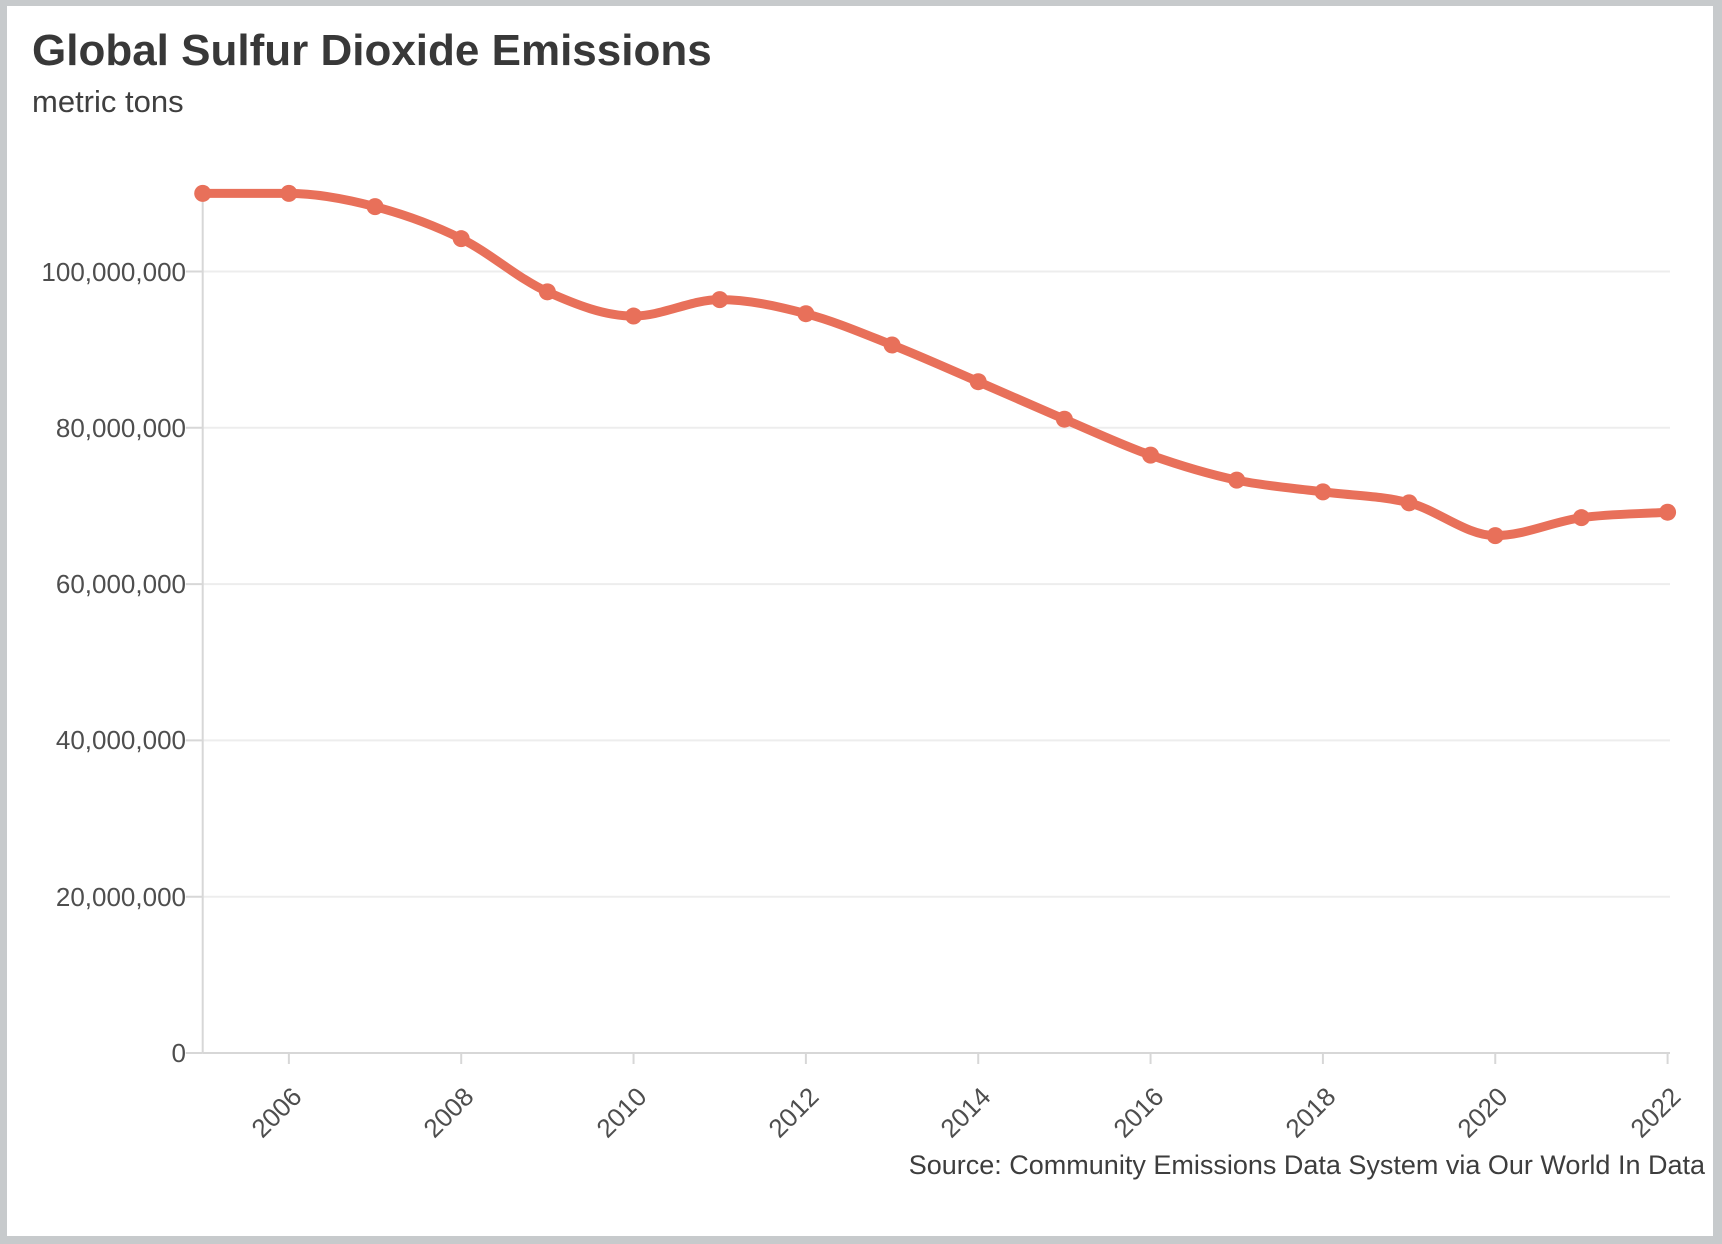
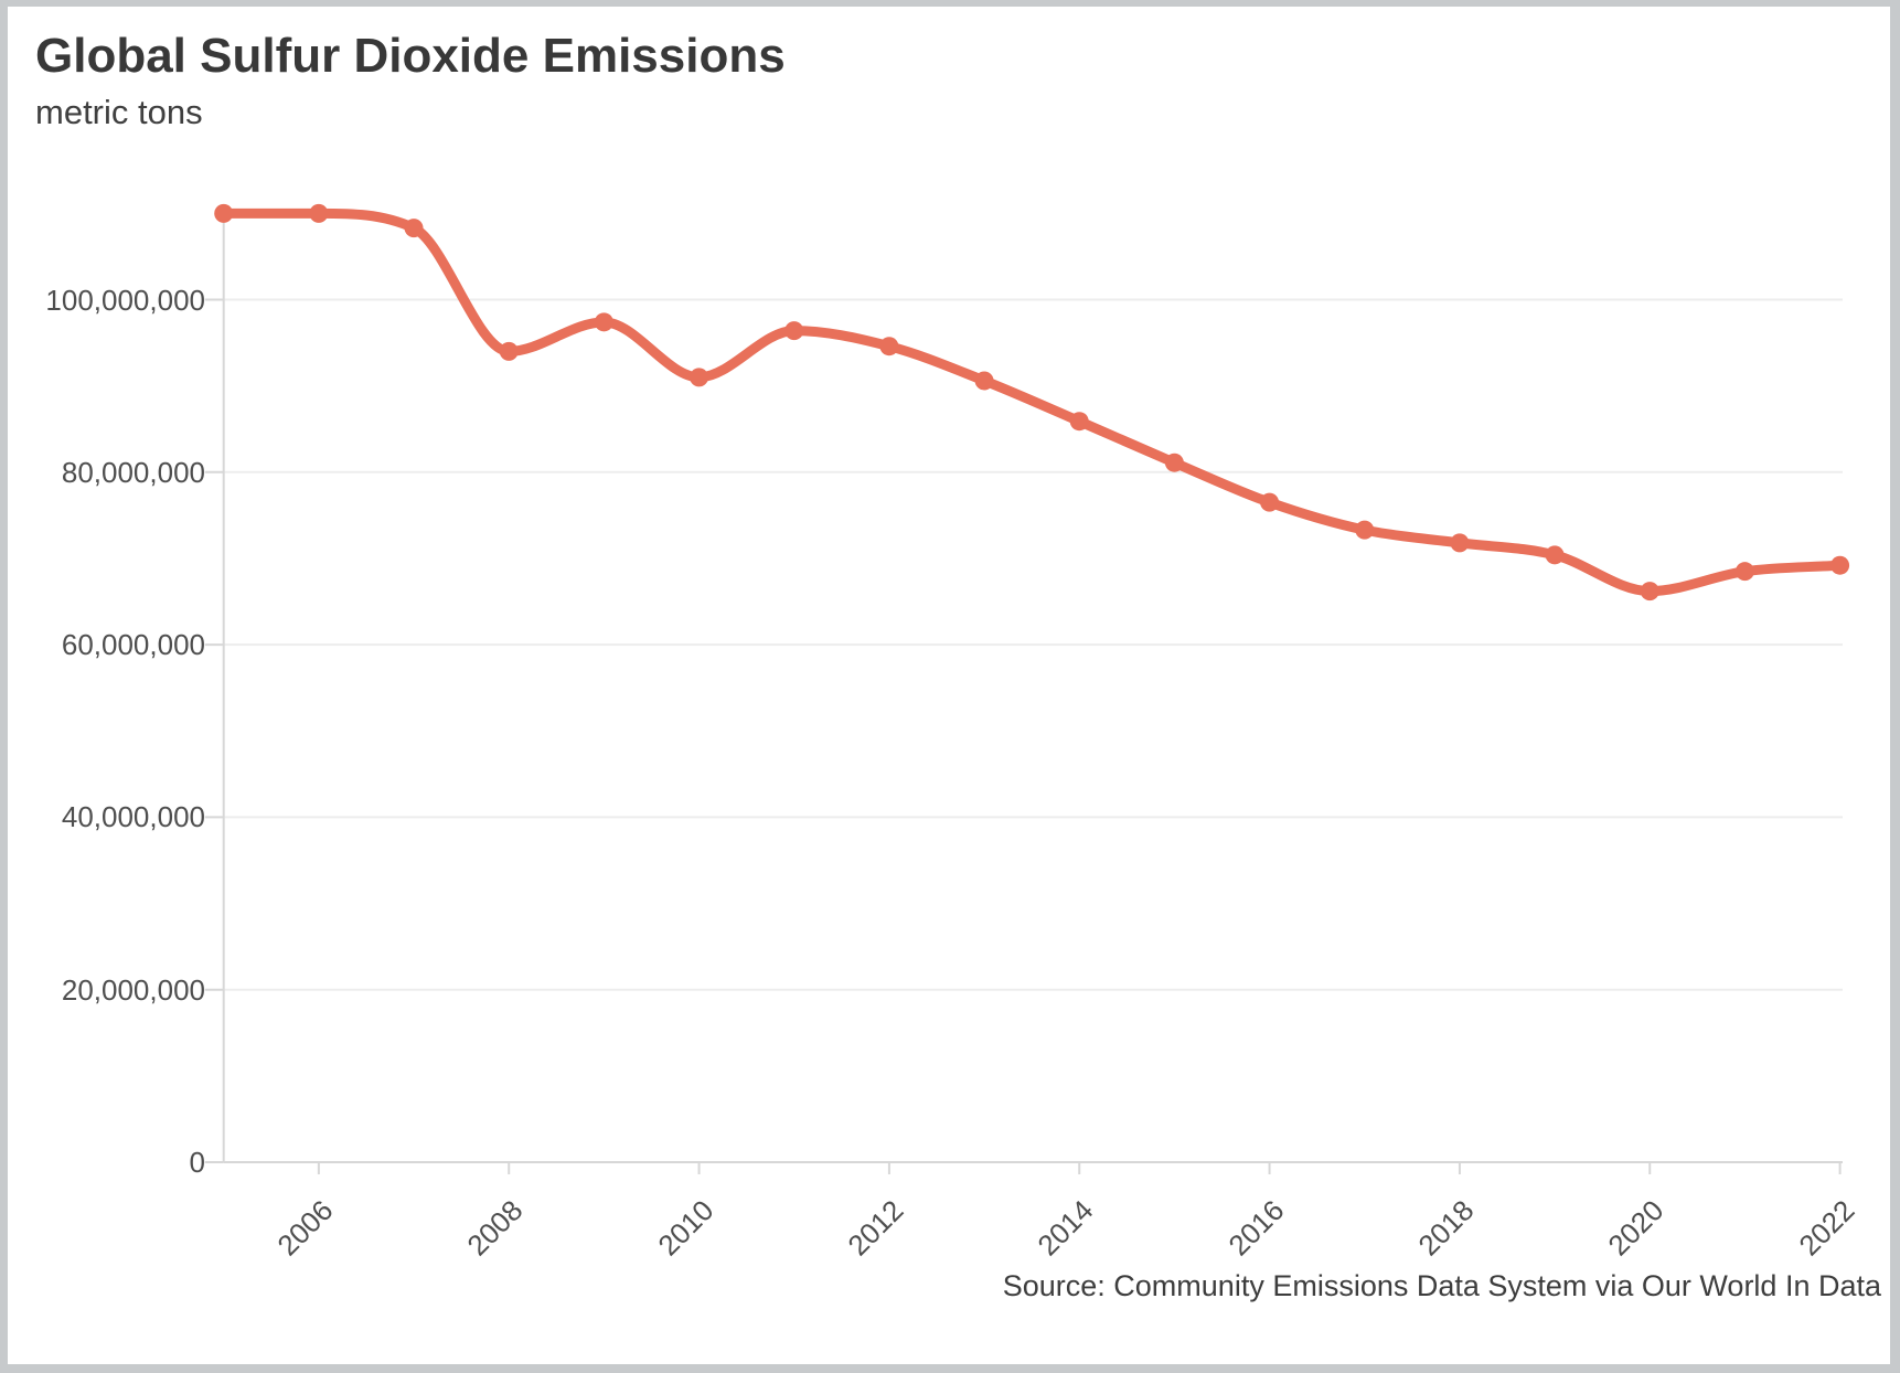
2008: 104000000 -> 94000000
2010: 94000000 -> 91000000
